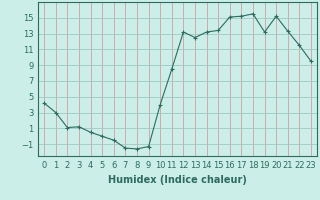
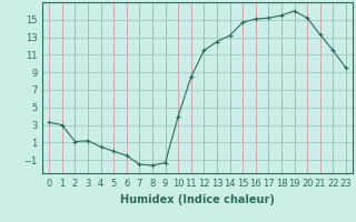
0: 4.2 -> 3.3
12: 13.2 -> 11.5
15: 13.4 -> 14.7
19: 13.2 -> 16.0
